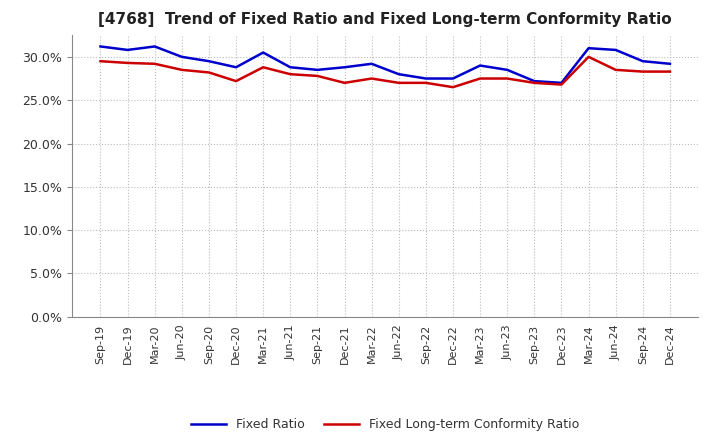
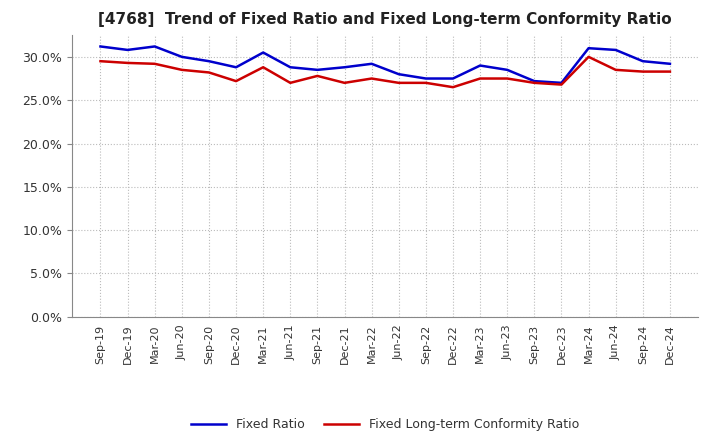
Fixed Long-term Conformity Ratio/Jun-21: 28.0% -> 27.0%
